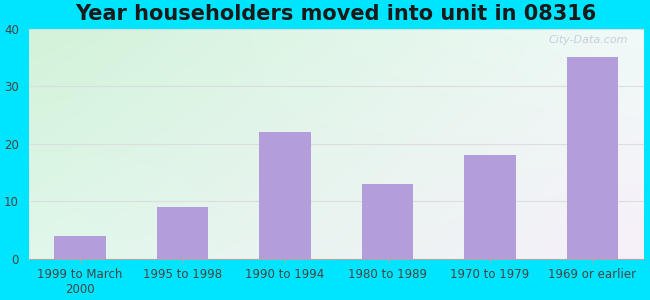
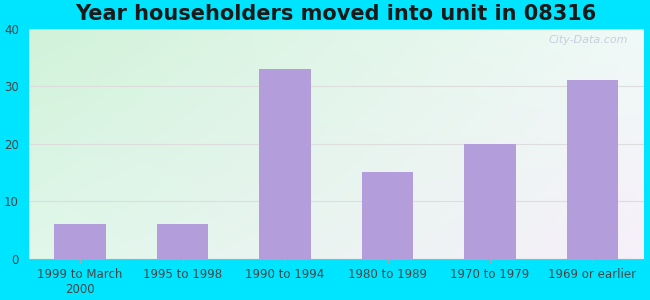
1999 to March 2000: 4 -> 6
1995 to 1998: 9 -> 6
1990 to 1994: 22 -> 33
1980 to 1989: 13 -> 15
1970 to 1979: 18 -> 20
1969 or earlier: 35 -> 31
